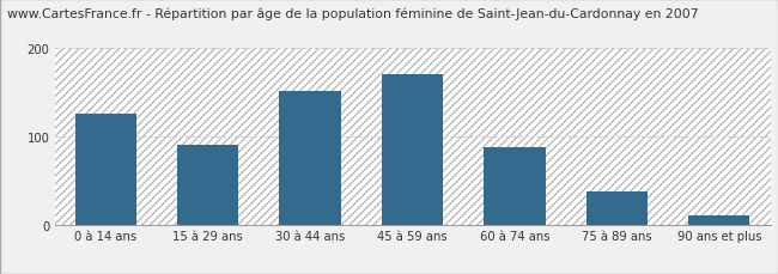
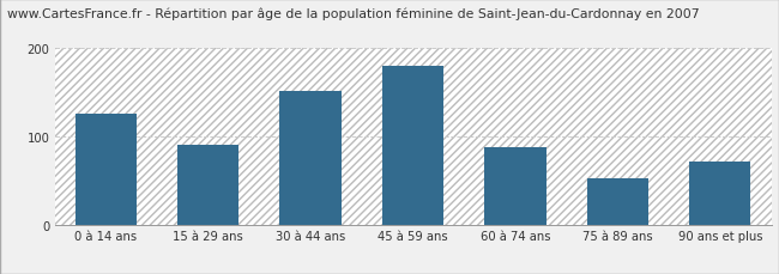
45 à 59 ans: 170 -> 180
75 à 89 ans: 38 -> 52
90 ans et plus: 10 -> 72
